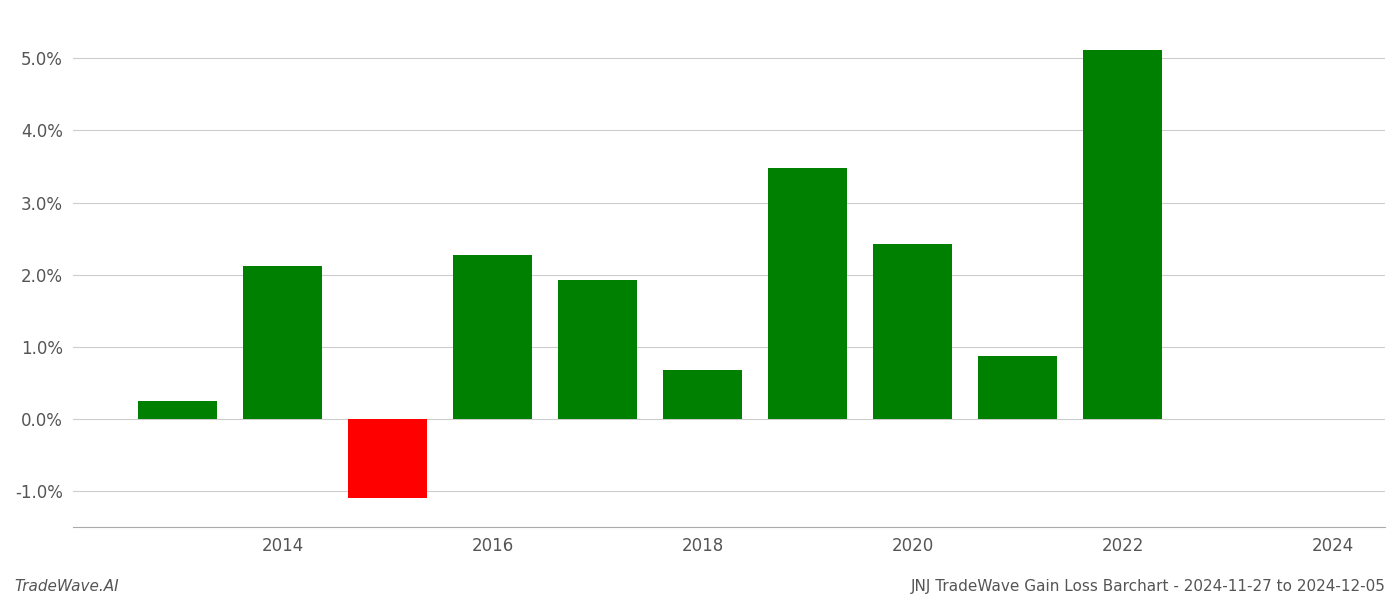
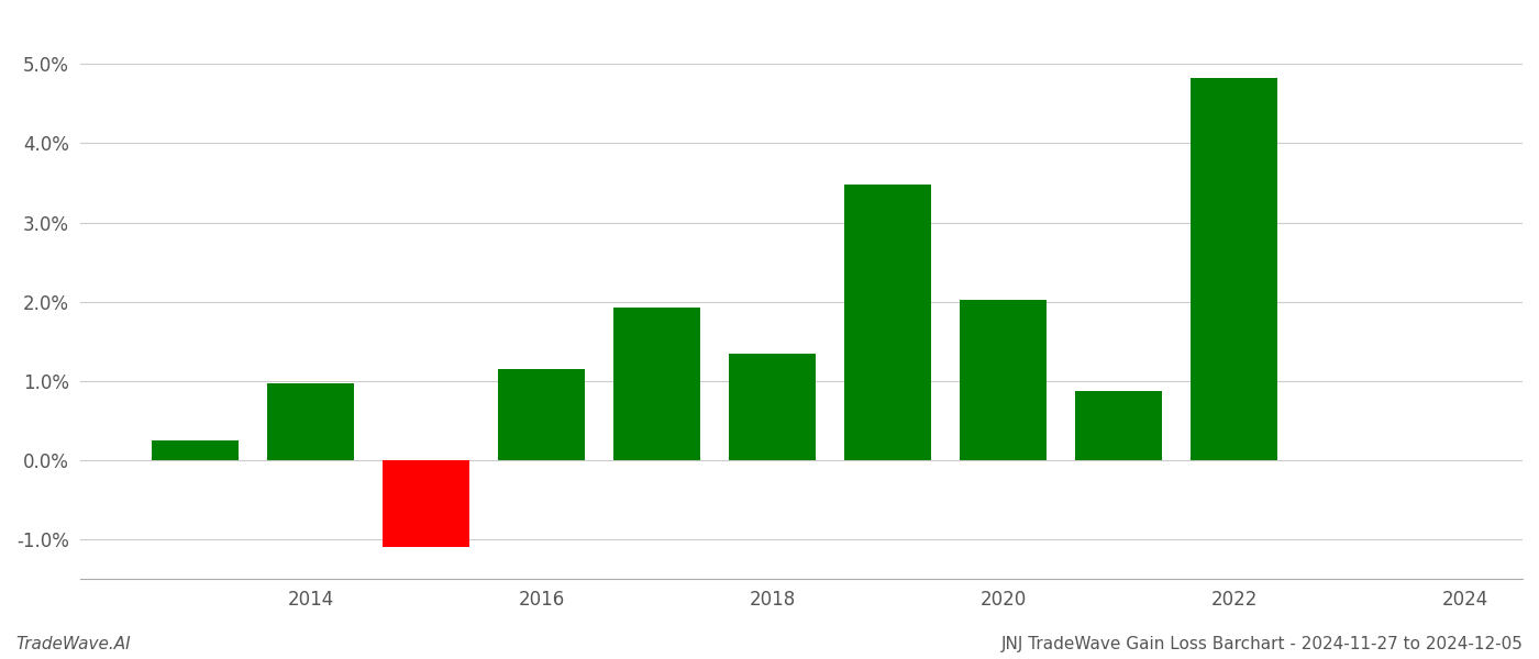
2014: 2.12% -> 0.97%
2016: 2.28% -> 1.15%
2018: 0.68% -> 1.35%
2020: 2.42% -> 2.03%
2022: 5.12% -> 4.82%
